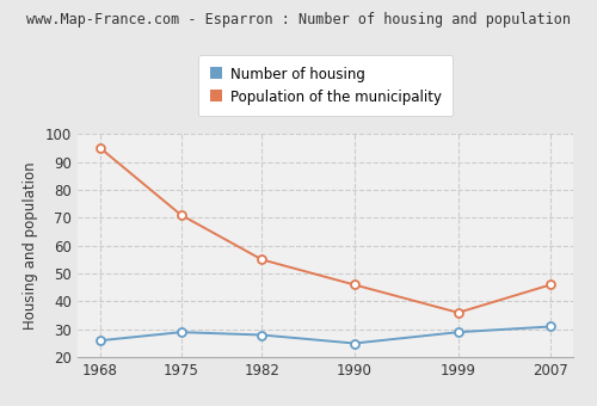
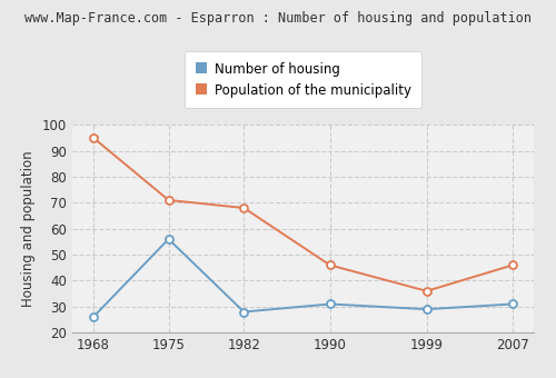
Number of housing/1975: 29 -> 56
Population of the municipality/1982: 55 -> 68
Number of housing/1990: 25 -> 31
